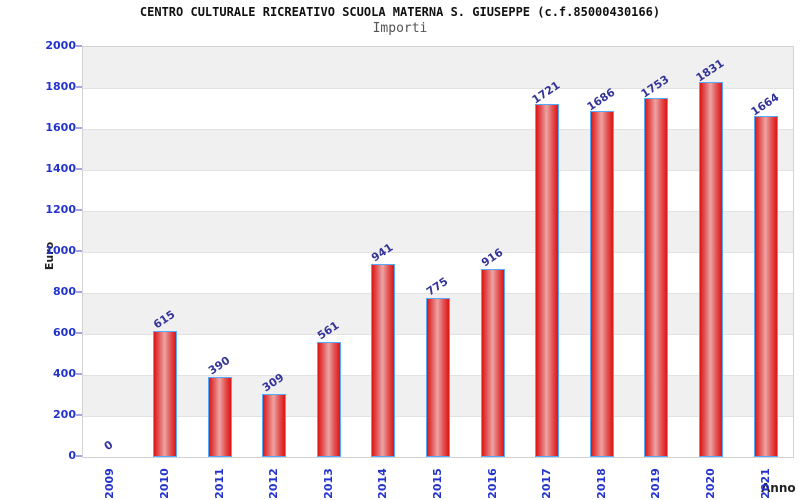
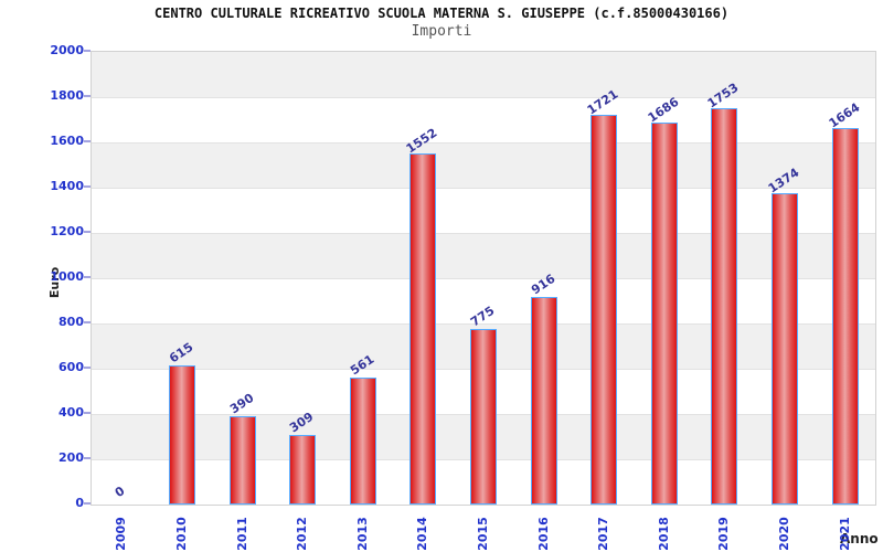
2014: 941 -> 1552
2020: 1831 -> 1374
